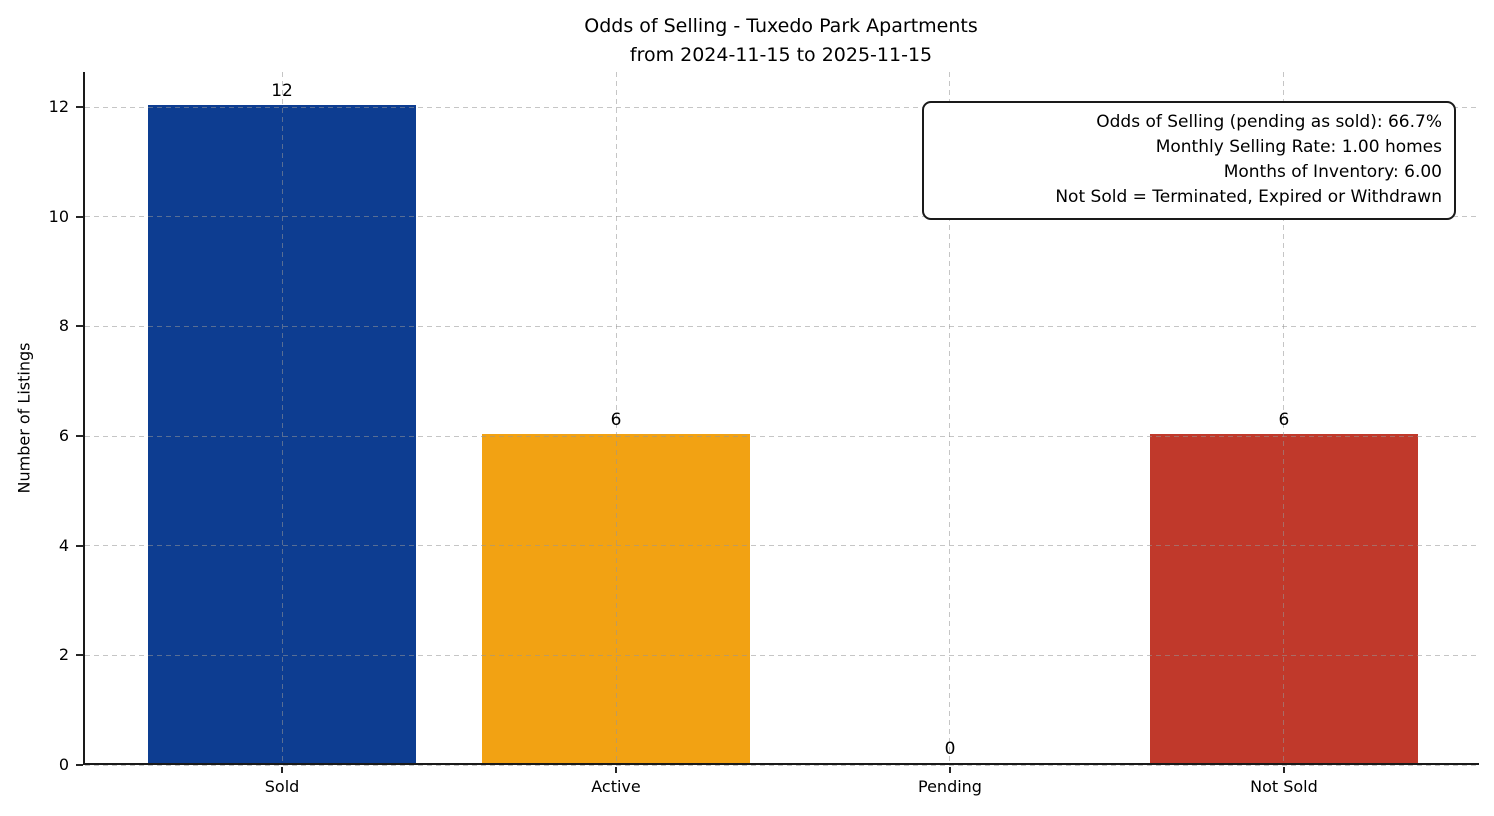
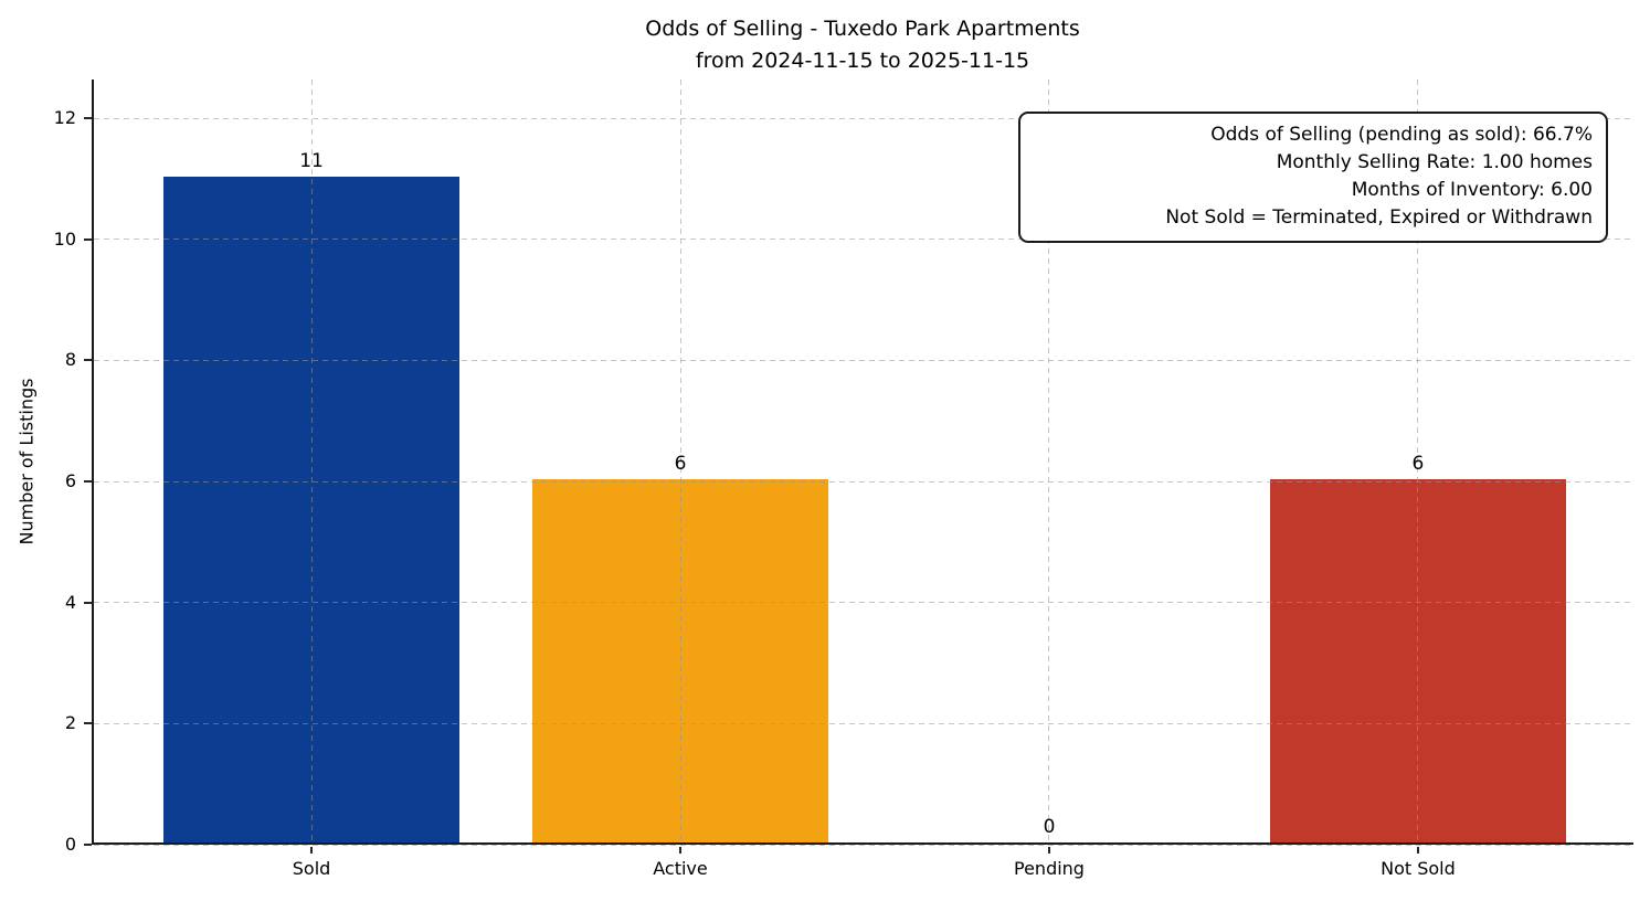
Sold: 12 -> 11
